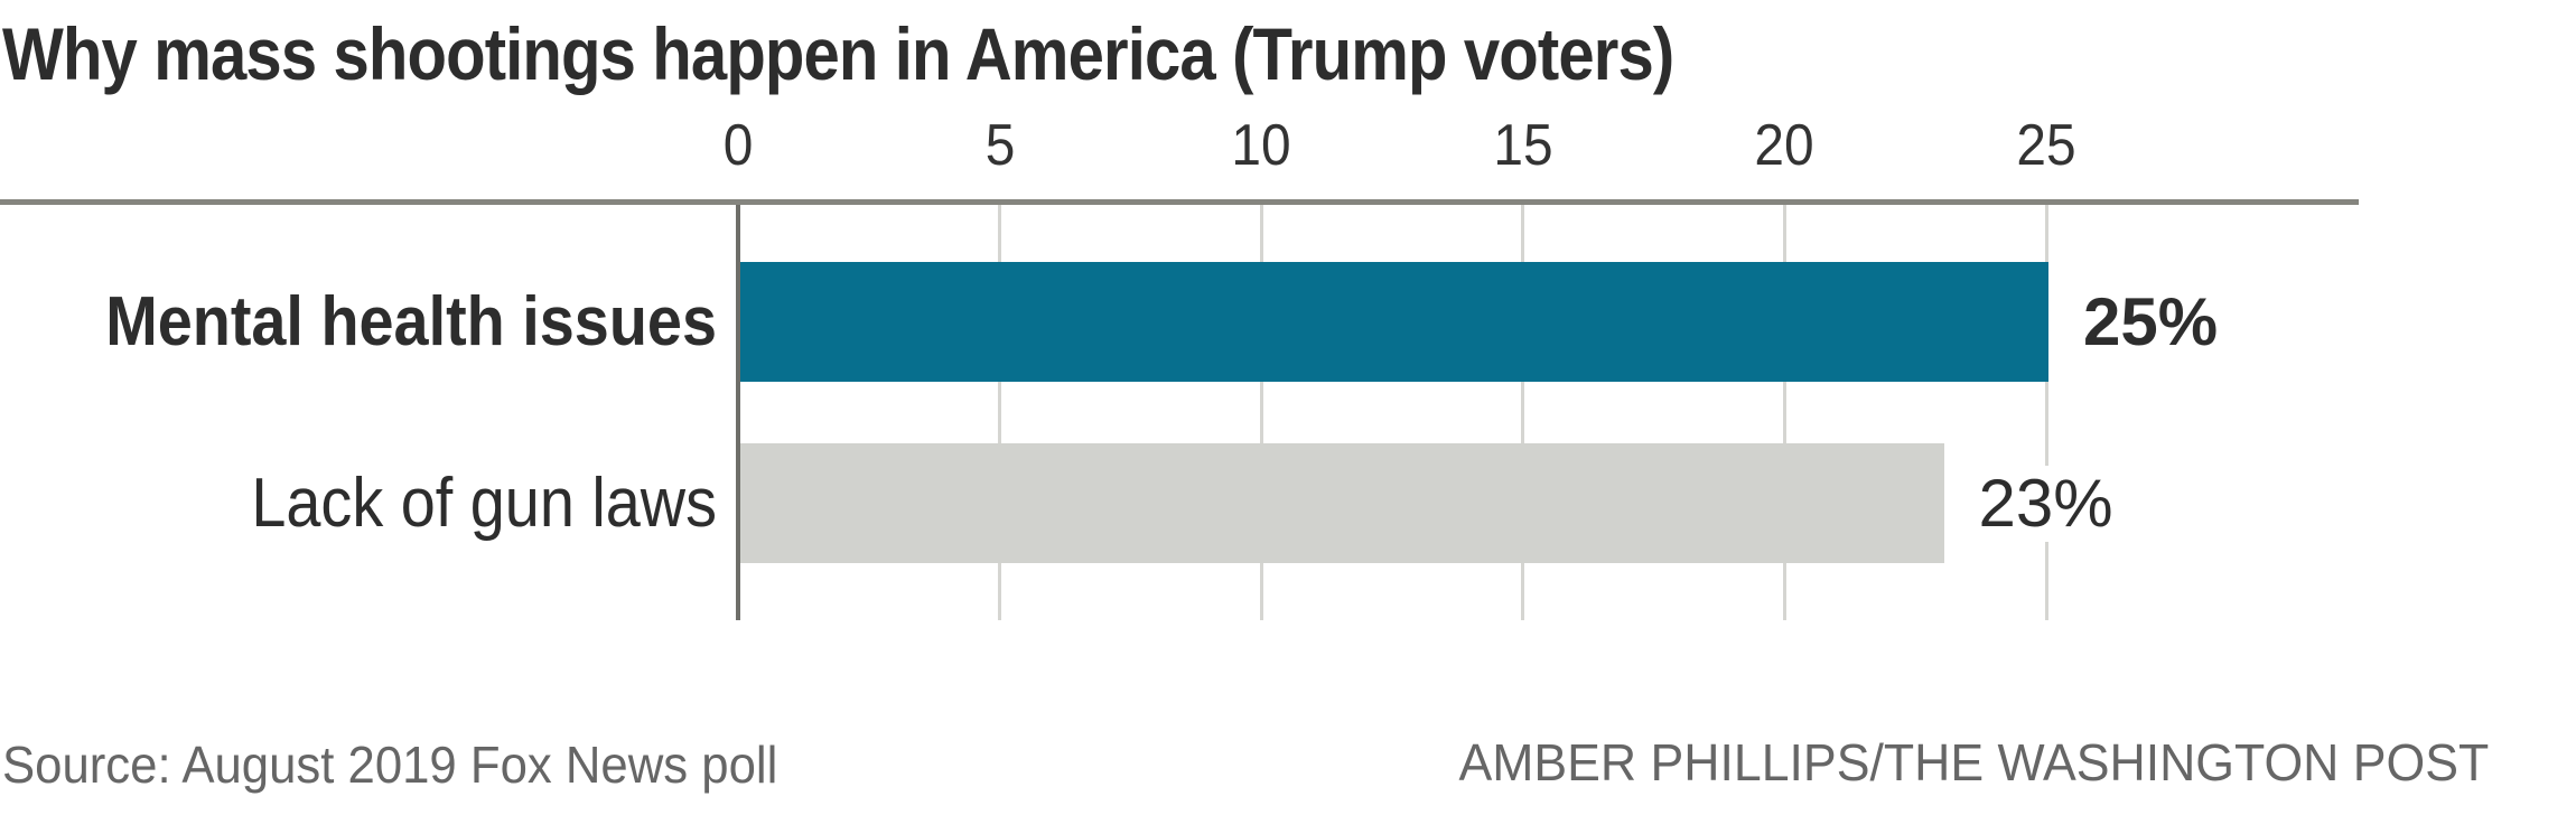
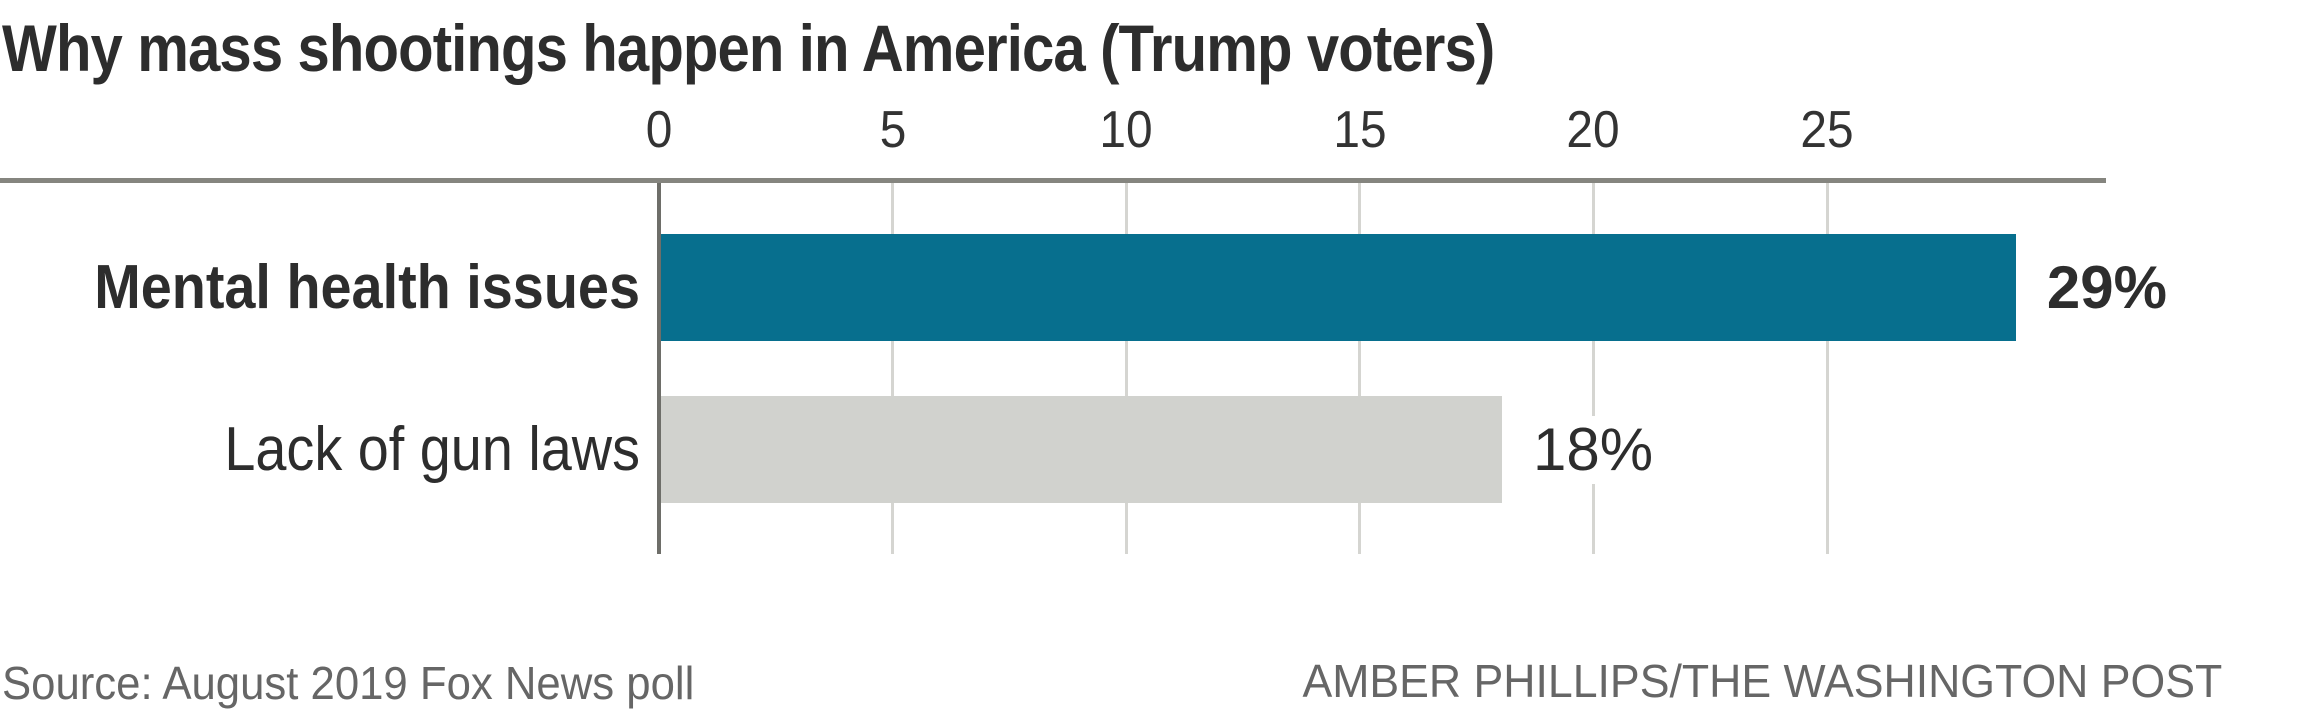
Mental health issues: 25% -> 29%
Lack of gun laws: 23% -> 18%
